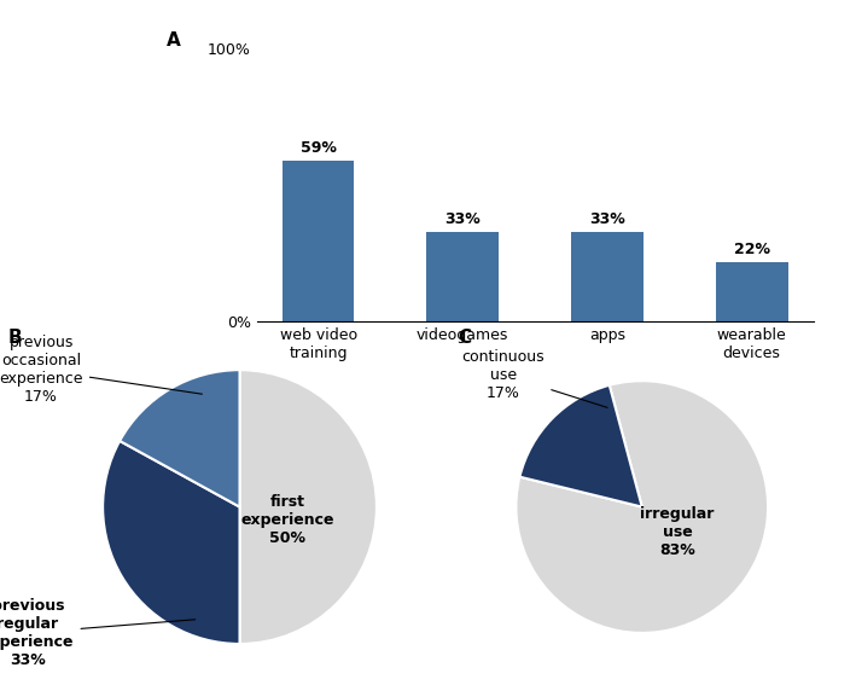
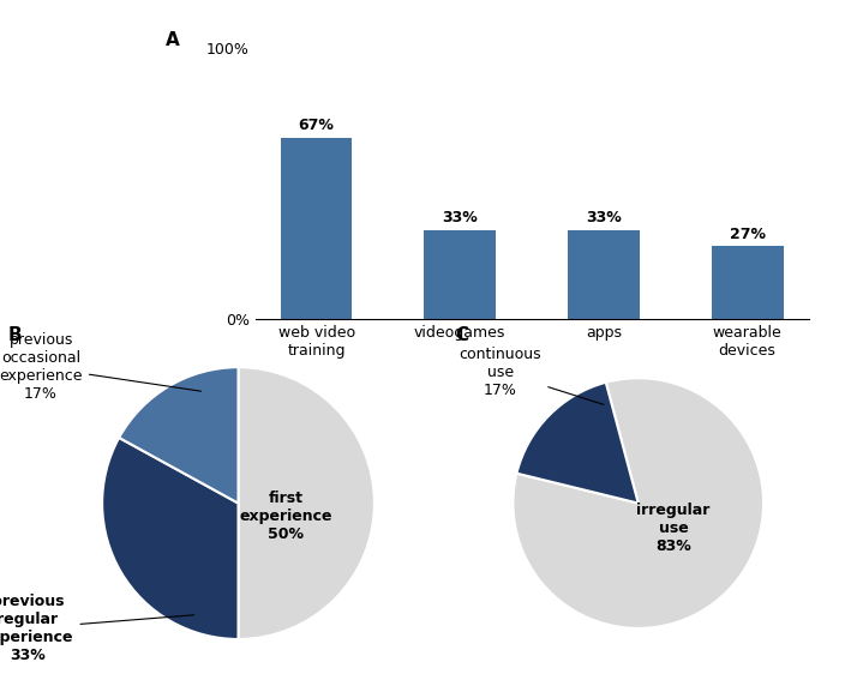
web video training: 59% -> 67%
wearable devices: 22% -> 27%
